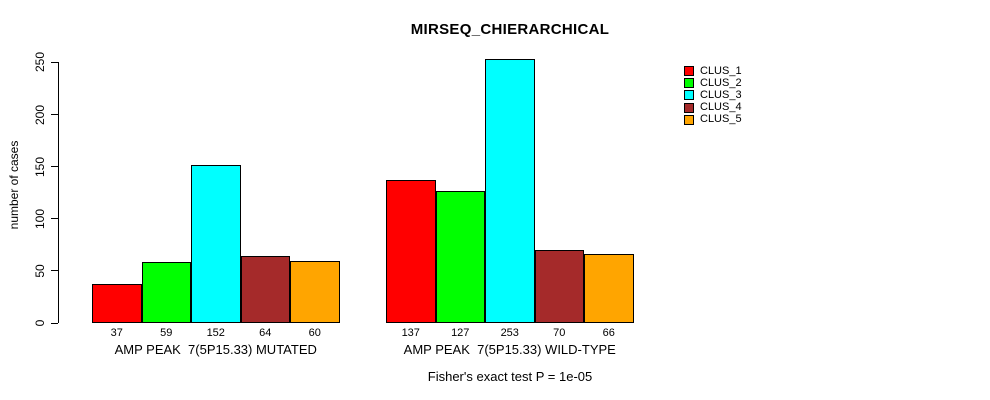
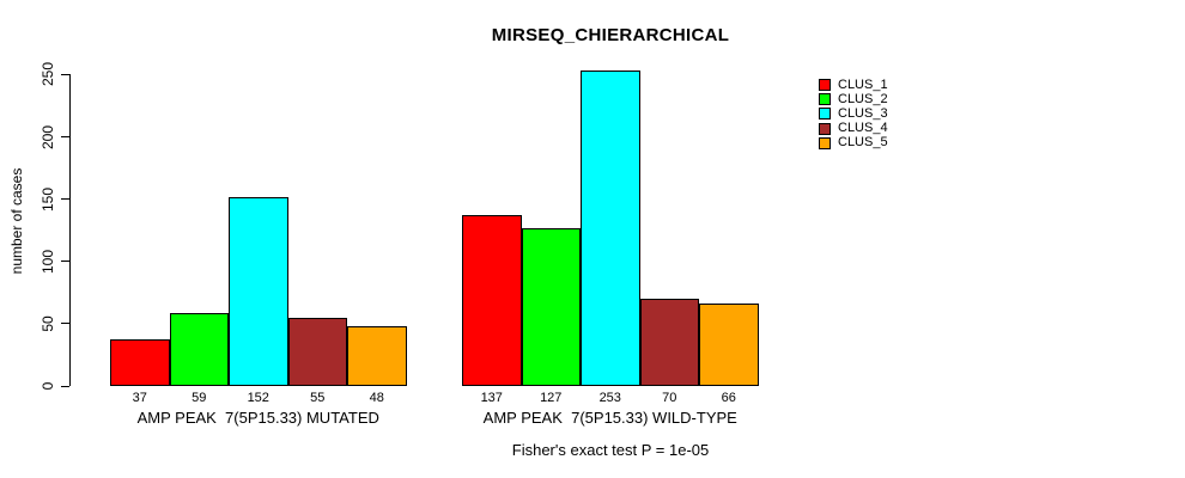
CLUS_4/AMP PEAK 7(5P15.33) MUTATED: 64 -> 55
CLUS_5/AMP PEAK 7(5P15.33) MUTATED: 60 -> 48
